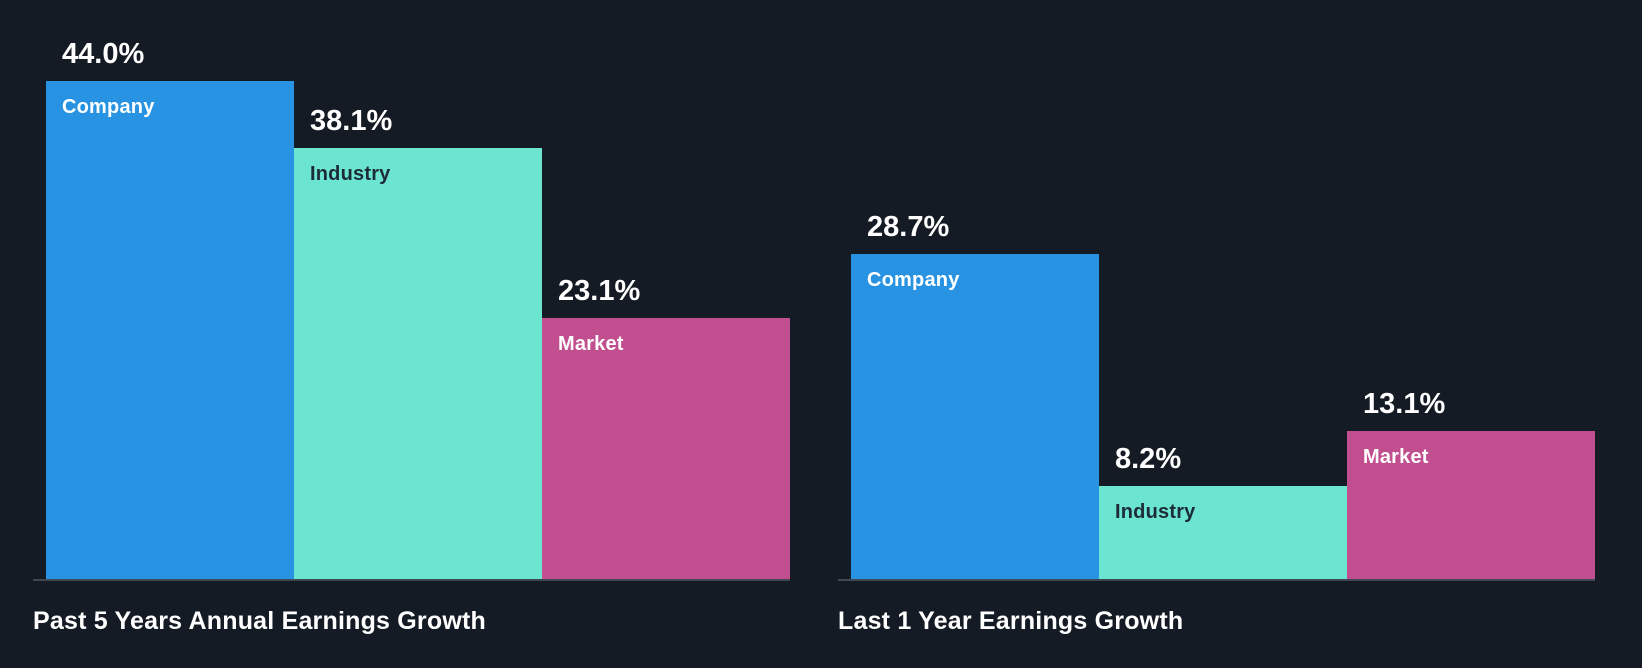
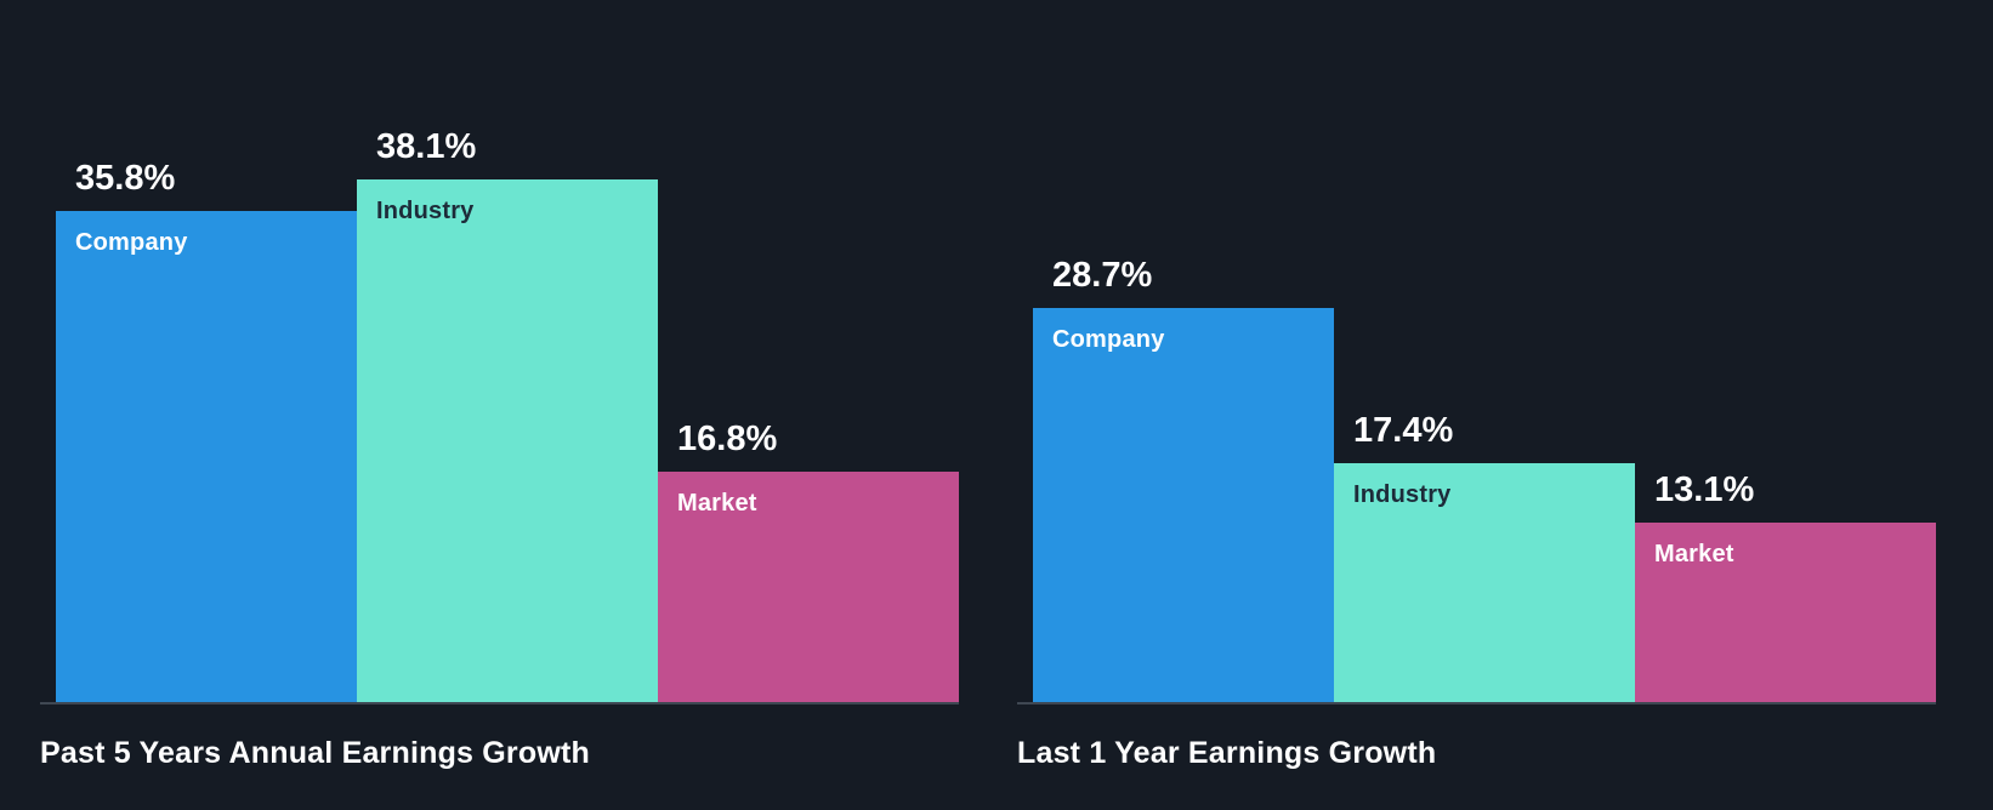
Past 5 Years Annual Earnings Growth/Company: 44.0% -> 35.8%
Past 5 Years Annual Earnings Growth/Market: 23.1% -> 16.8%
Last 1 Year Earnings Growth/Industry: 8.2% -> 17.4%
